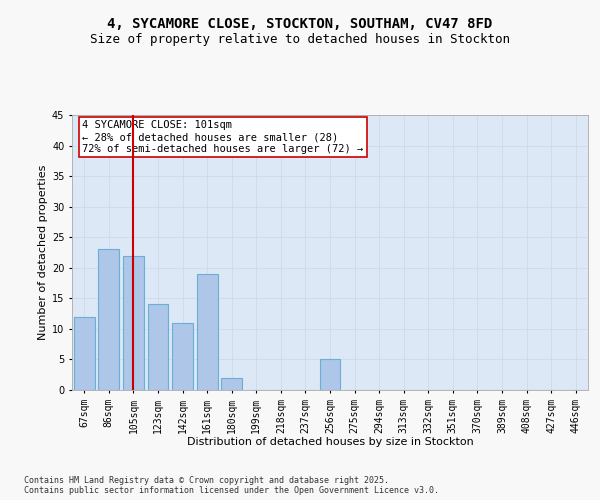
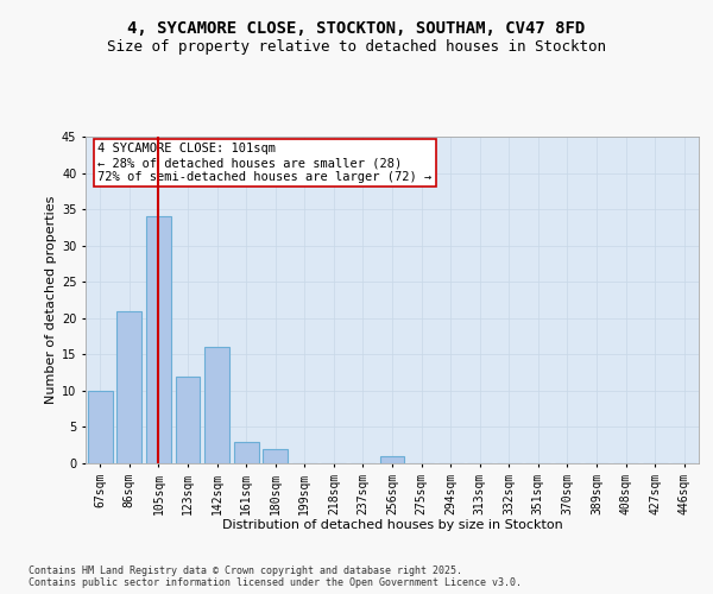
67sqm: 12 -> 10
86sqm: 23 -> 21
105sqm: 22 -> 34
123sqm: 14 -> 12
142sqm: 11 -> 16
161sqm: 19 -> 3
256sqm: 5 -> 1
